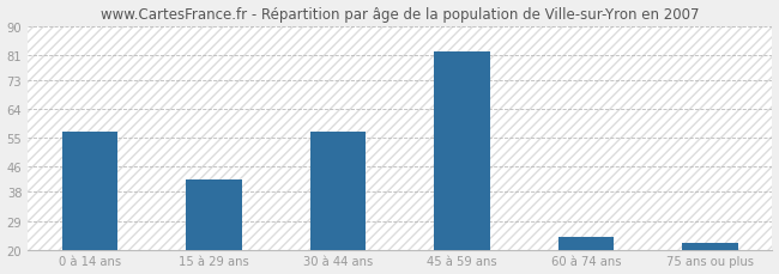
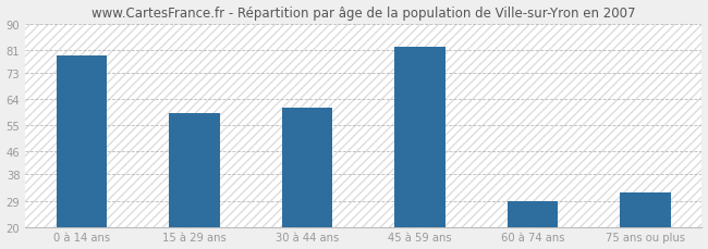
0 à 14 ans: 57 -> 79
15 à 29 ans: 42 -> 59
30 à 44 ans: 57 -> 61
60 à 74 ans: 24 -> 29
75 ans ou plus: 22 -> 32
